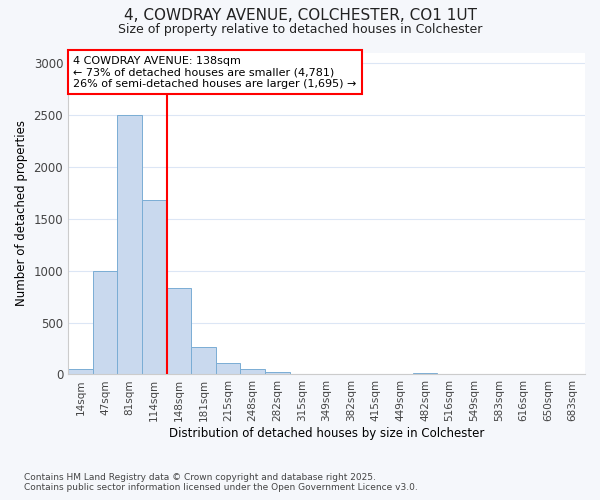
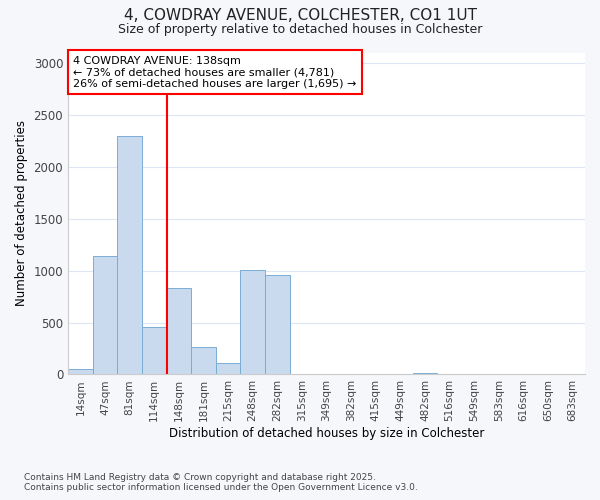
47sqm: 1000 -> 1140
81sqm: 2500 -> 2300
114sqm: 1680 -> 460
248sqm: 50 -> 1010
282sqm: 20 -> 960
